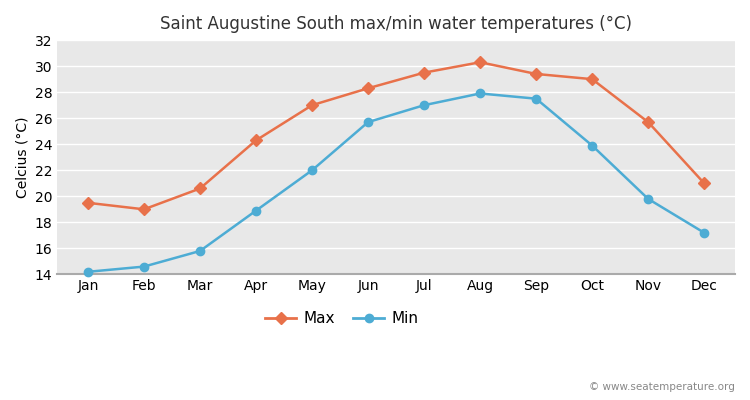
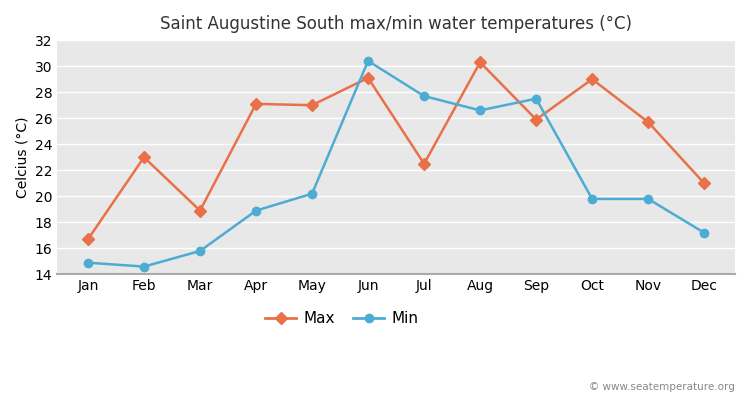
Max/Jan: 19.5 -> 16.7
Min/Jan: 14.2 -> 14.9
Max/Feb: 19.0 -> 23.0
Max/Mar: 20.6 -> 18.9
Max/Apr: 24.3 -> 27.1
Min/May: 22.0 -> 20.2
Max/Jun: 28.3 -> 29.1
Min/Jun: 25.7 -> 30.4
Max/Jul: 29.5 -> 22.5
Min/Jul: 27.0 -> 27.7
Min/Aug: 27.9 -> 26.6
Max/Sep: 29.4 -> 25.9
Min/Oct: 23.9 -> 19.8
